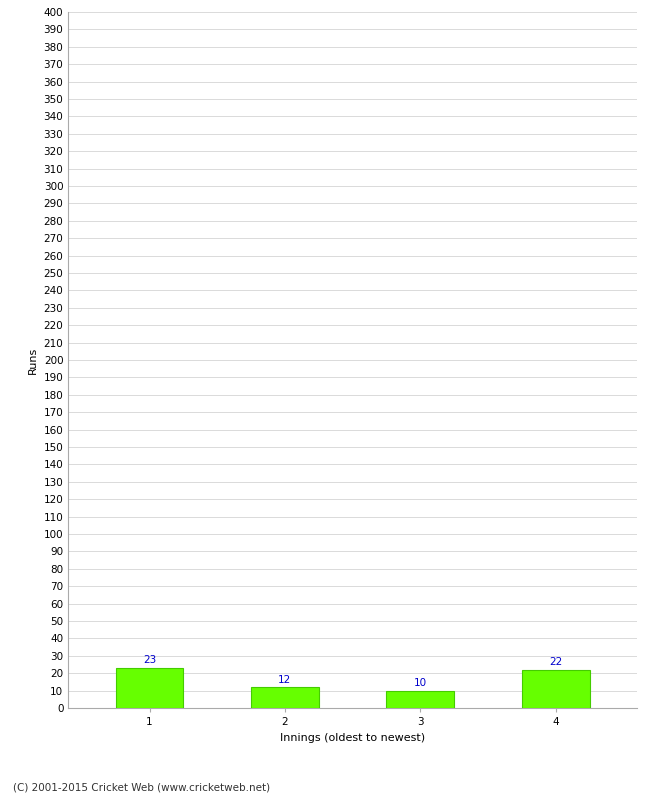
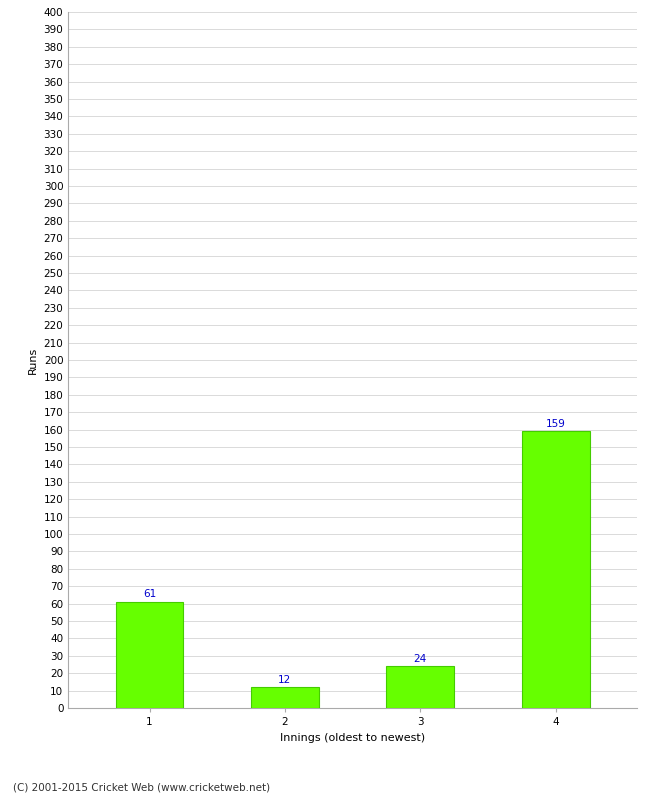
1: 23 -> 61
3: 10 -> 24
4: 22 -> 159
